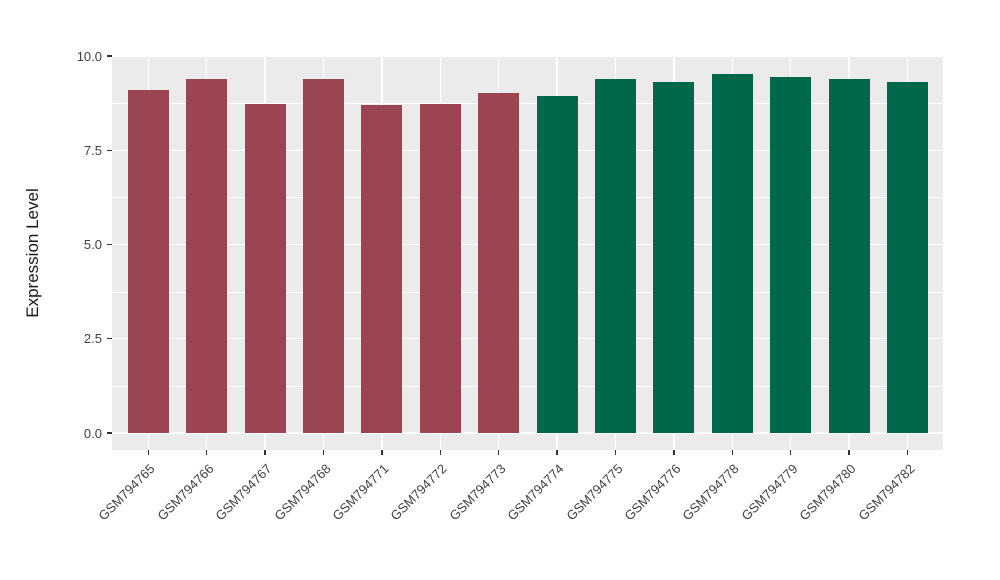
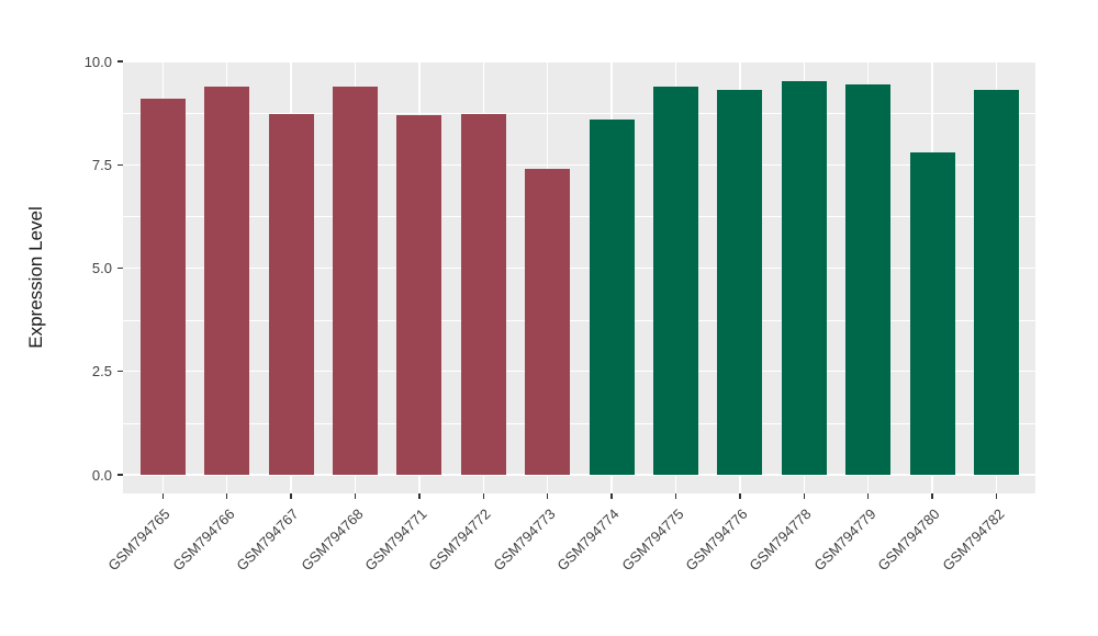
GSM794773: 9.0 -> 7.4
GSM794774: 8.9 -> 8.6
GSM794780: 9.4 -> 7.8
